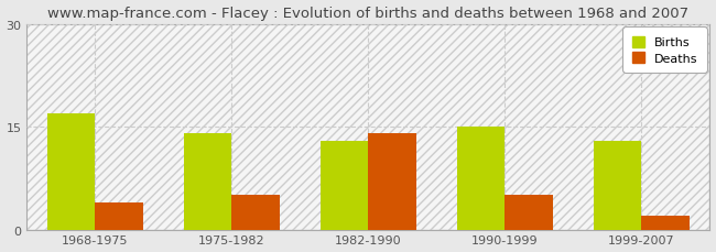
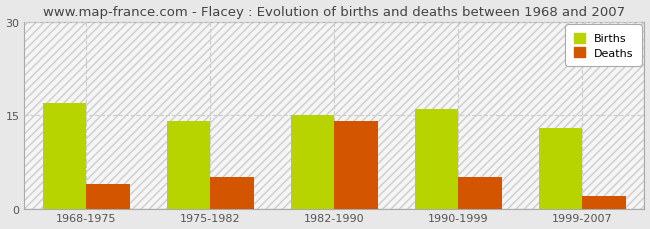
Births/1982-1990: 13 -> 15
Births/1990-1999: 15 -> 16
